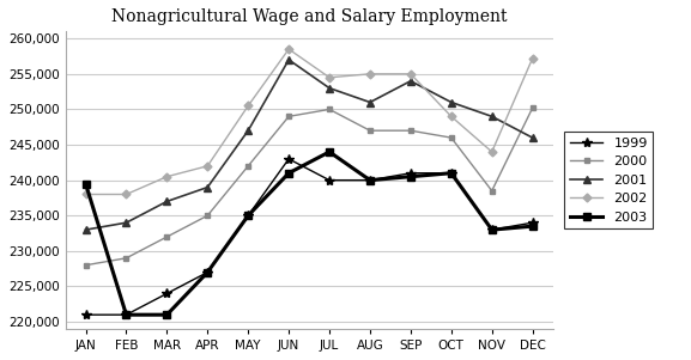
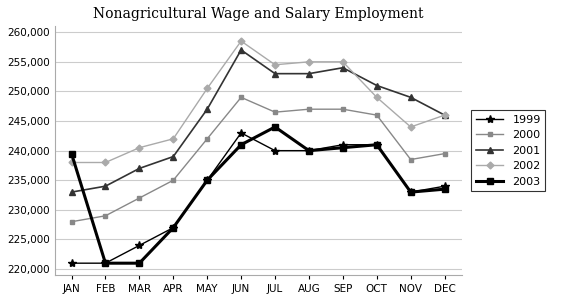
2000/JUL: 250,000 -> 246,500
2001/AUG: 251,000 -> 253,000
2000/DEC: 250,200 -> 239,500
2002/DEC: 257,200 -> 246,000
